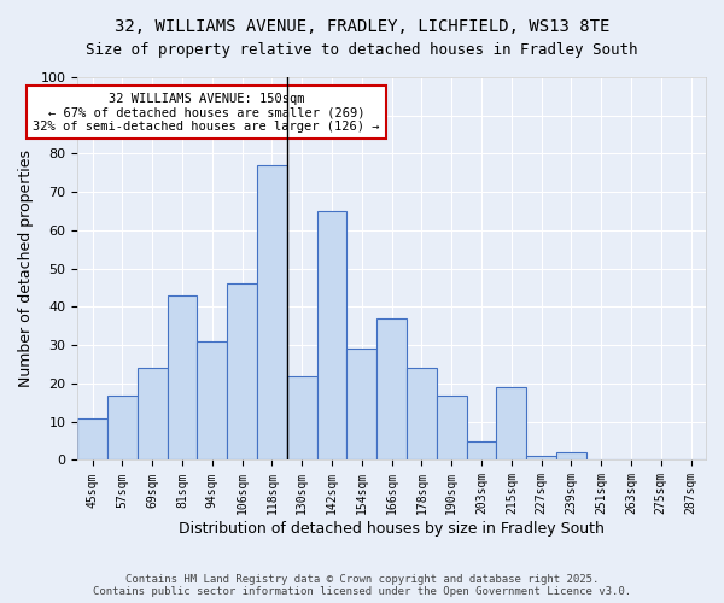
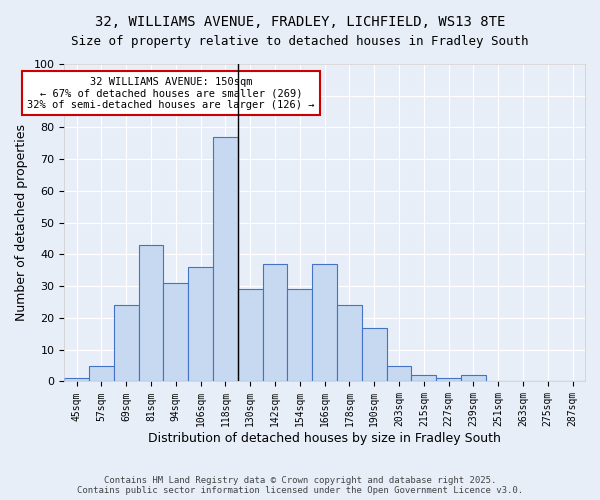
45sqm: 11 -> 1
57sqm: 17 -> 5
106sqm: 46 -> 36
130sqm: 22 -> 29
142sqm: 65 -> 37
215sqm: 19 -> 2
